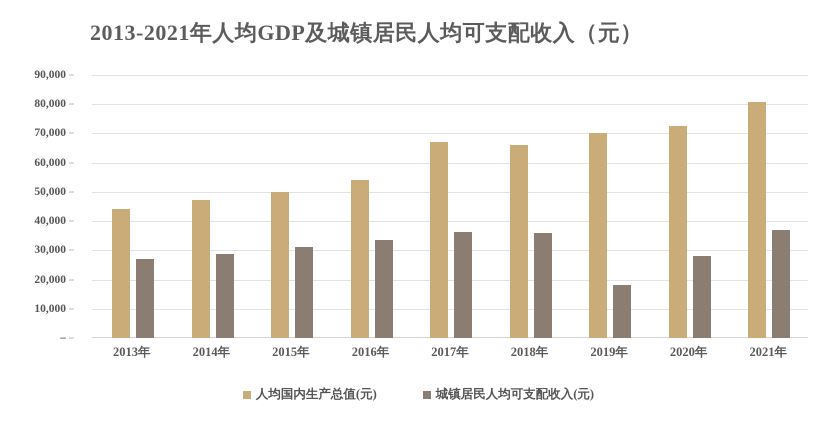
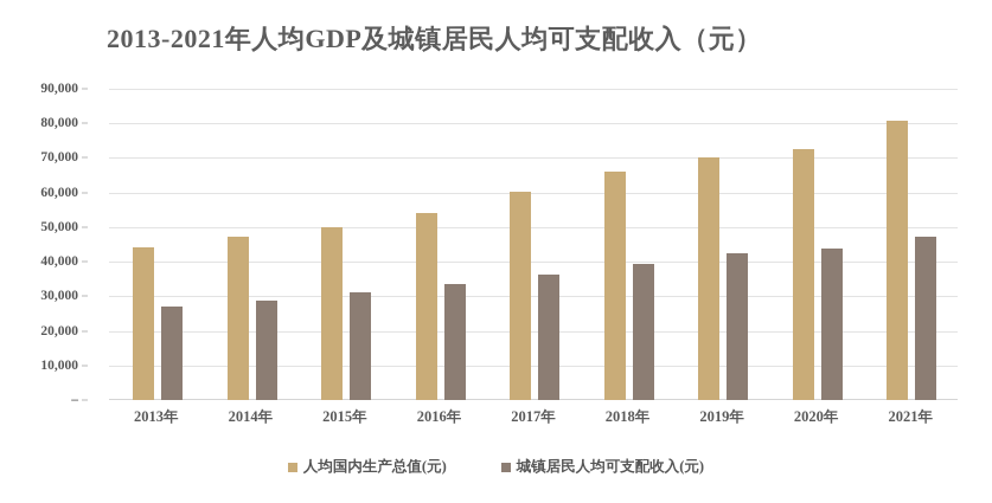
人均国内生产总值(元)/2017年: 67000 -> 60000
城镇居民人均可支配收入(元)/2018年: 36000 -> 39000
城镇居民人均可支配收入(元)/2019年: 18000 -> 42000
城镇居民人均可支配收入(元)/2020年: 28000 -> 44000
城镇居民人均可支配收入(元)/2021年: 37000 -> 47000
